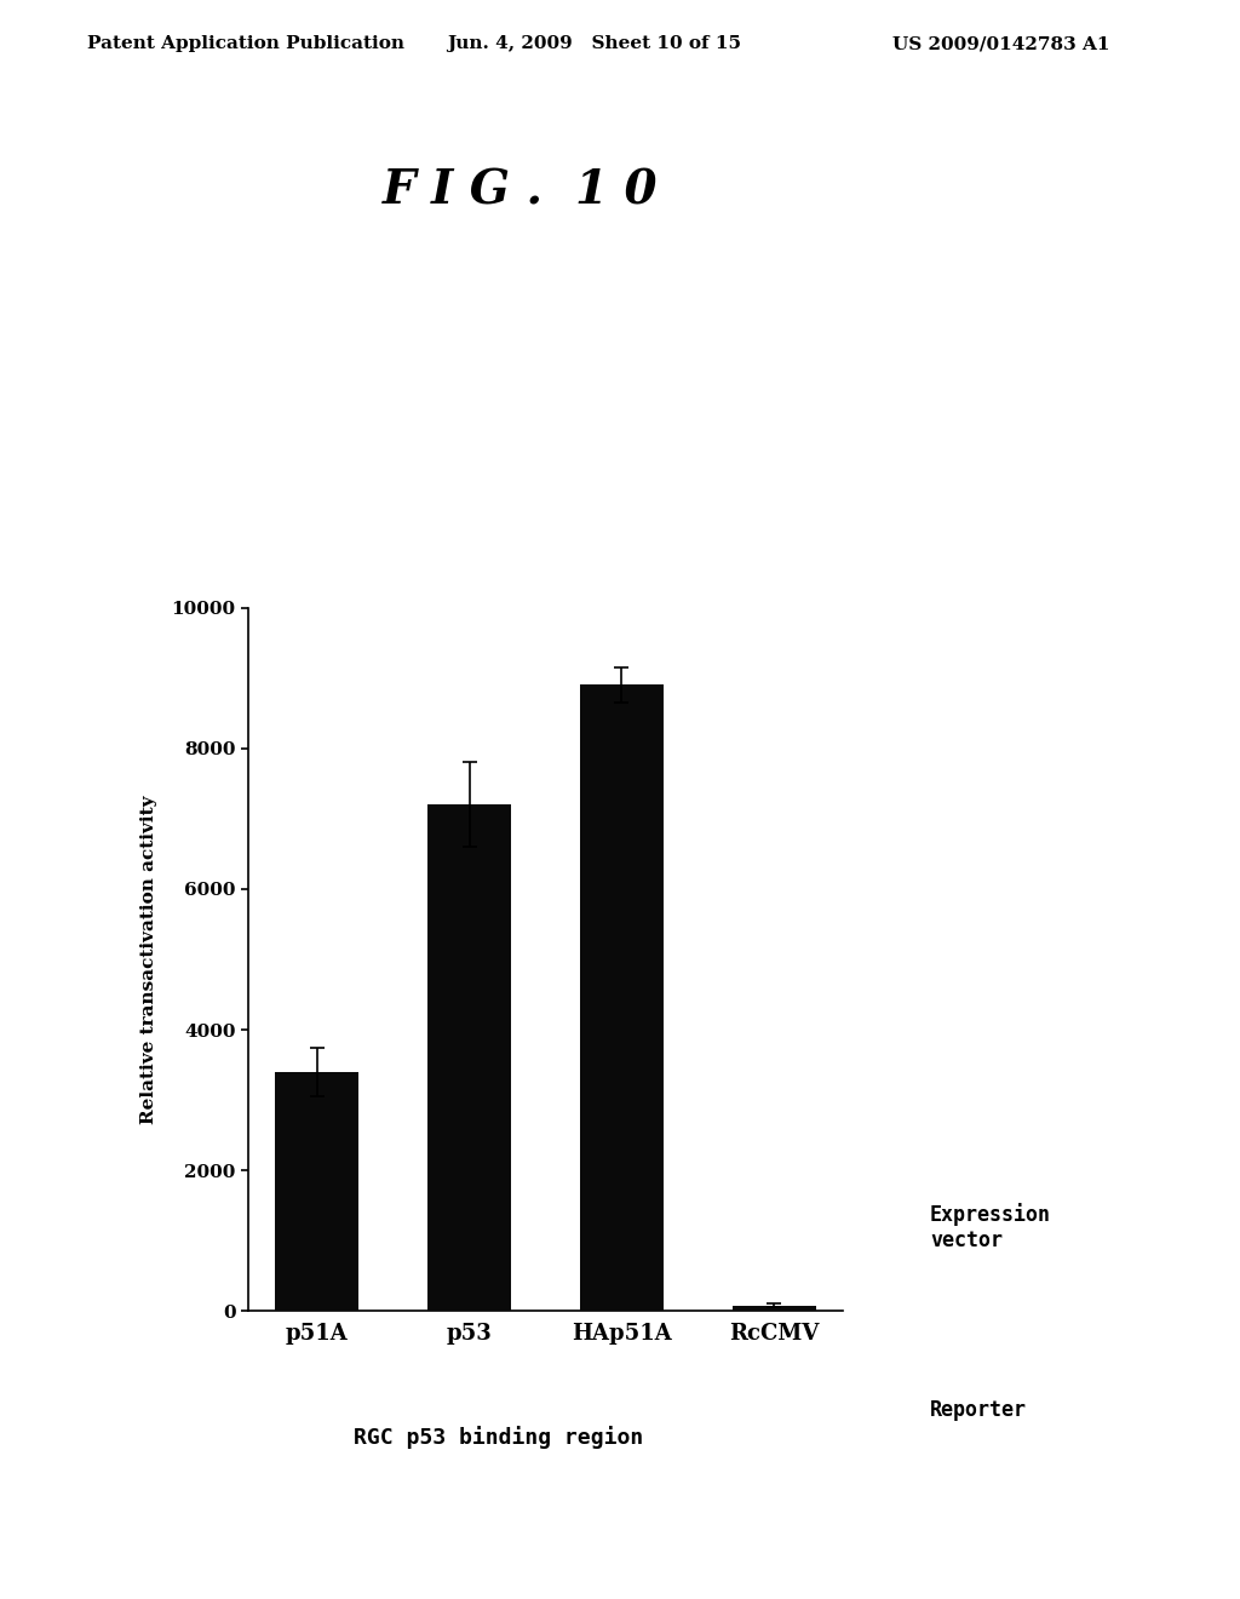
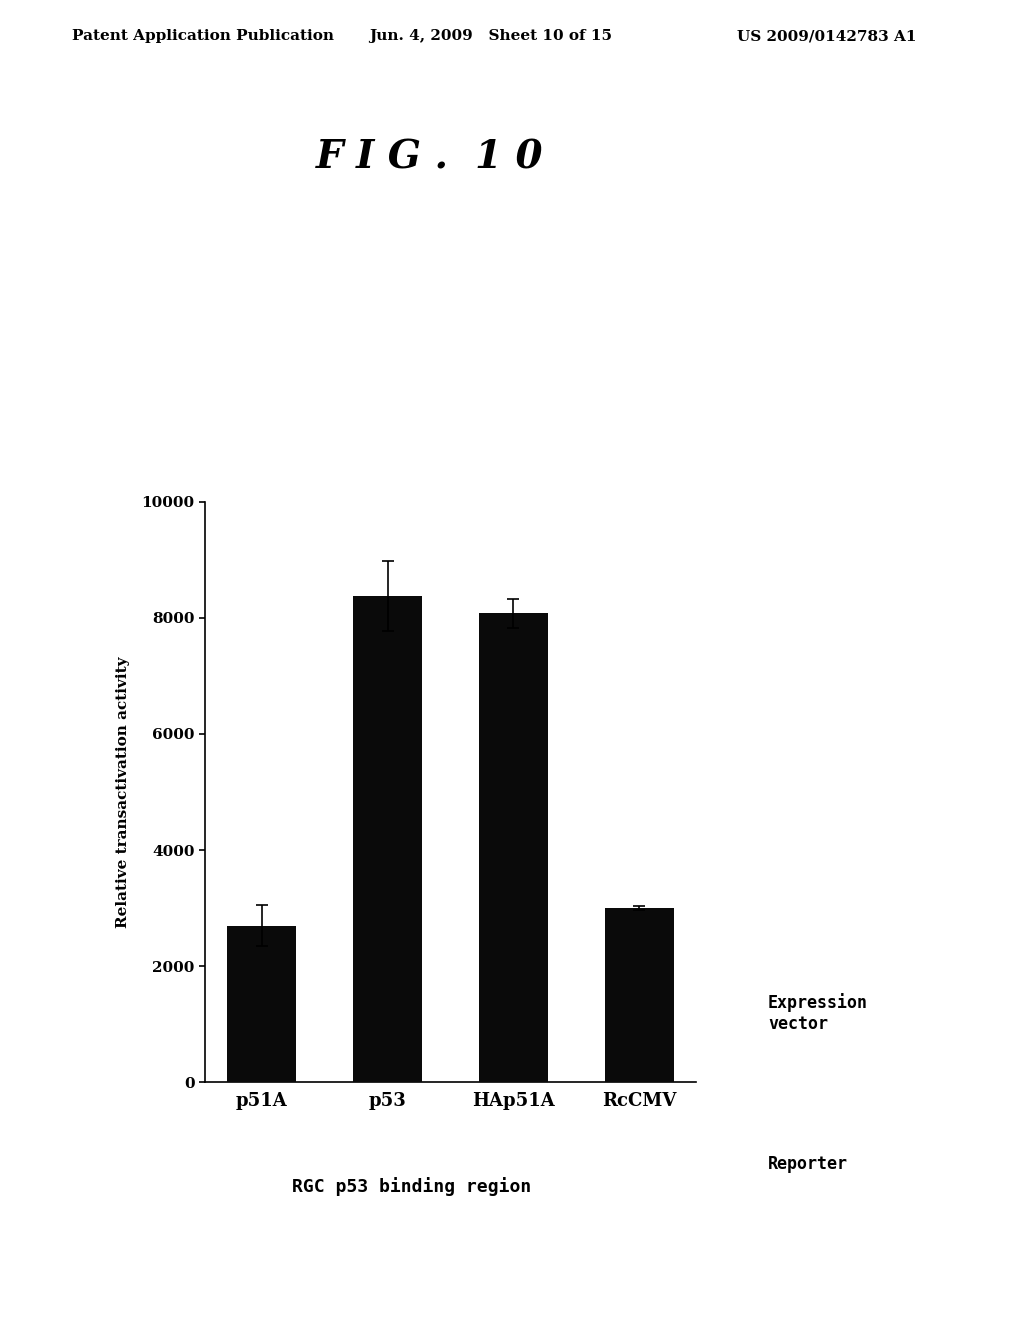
p51A: 3400 -> 2700
p53: 7200 -> 8380
HAp51A: 8900 -> 8080
RcCMV: 80 -> 3000
